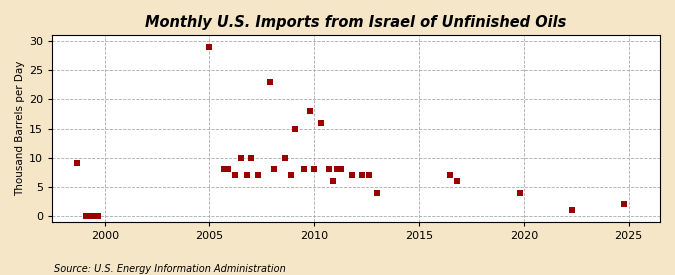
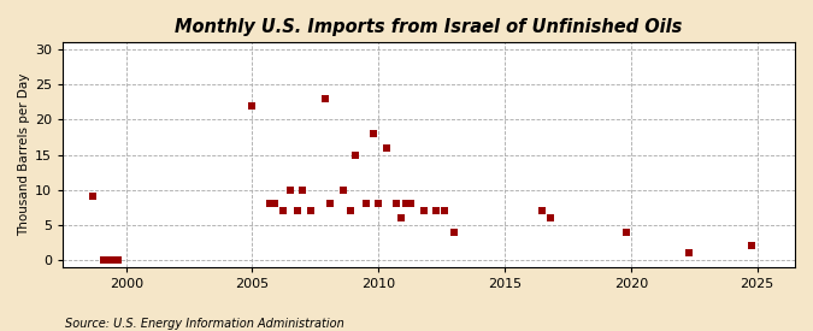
2005: 29 -> 22
